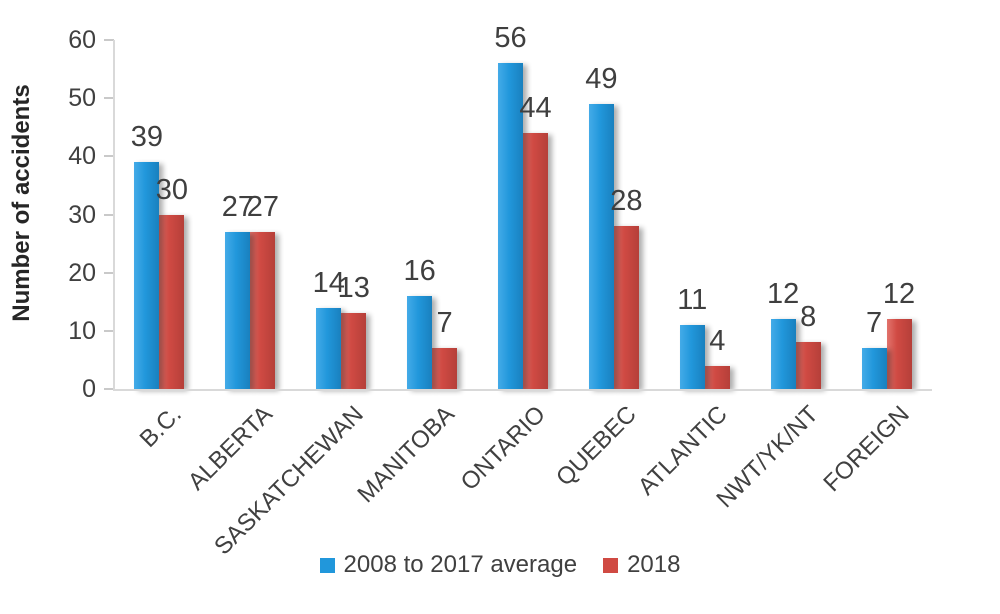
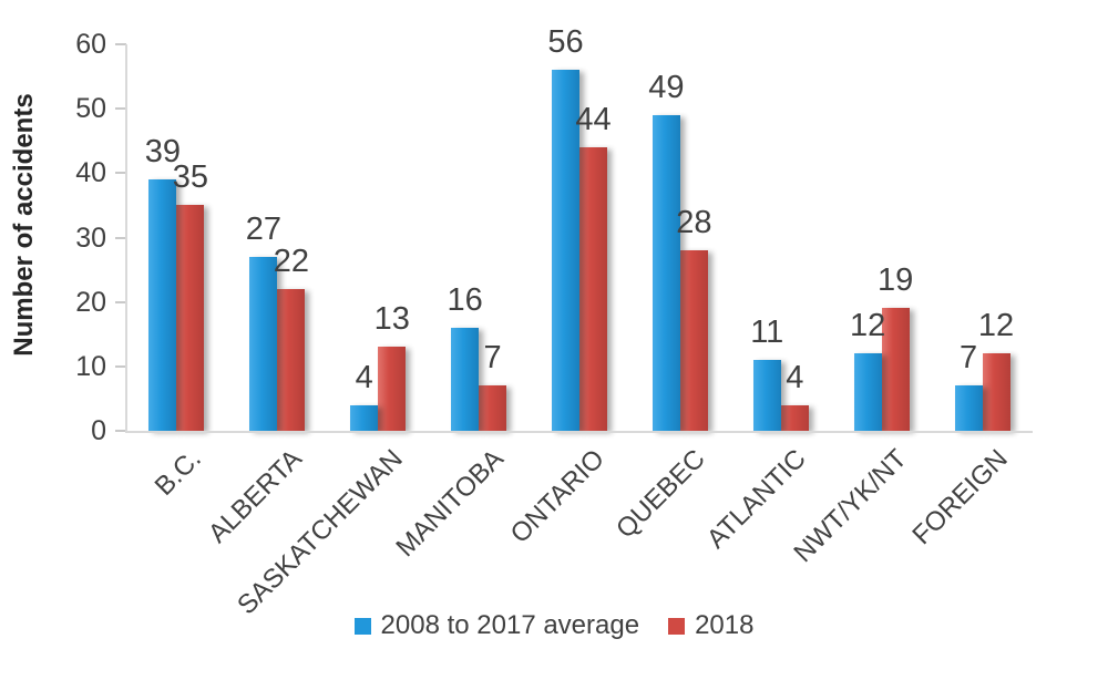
2018/B.C.: 30 -> 35
2018/ALBERTA: 27 -> 22
2008 to 2017 average/SASKATCHEWAN: 14 -> 4
2018/NWT/YK/NT: 8 -> 19
